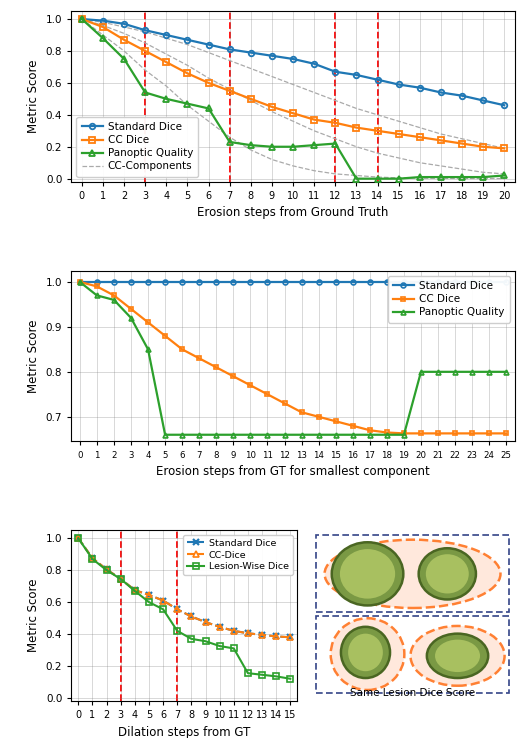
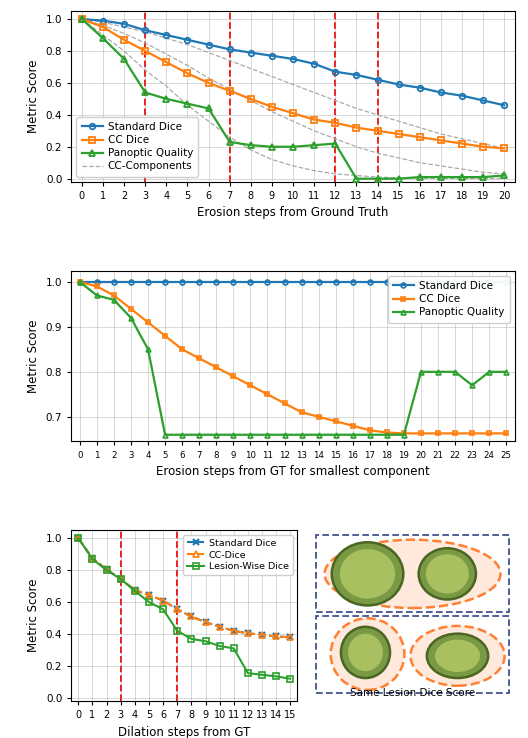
Panoptic Quality/23: 0.80 -> 0.77
